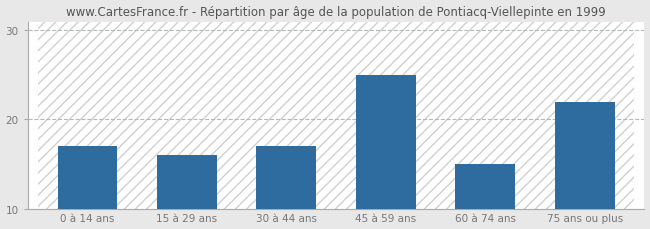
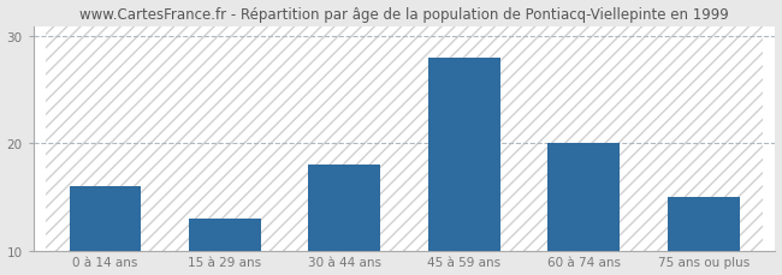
0 à 14 ans: 17 -> 16
15 à 29 ans: 16 -> 13
30 à 44 ans: 17 -> 18
45 à 59 ans: 25 -> 28
60 à 74 ans: 15 -> 20
75 ans ou plus: 22 -> 15
